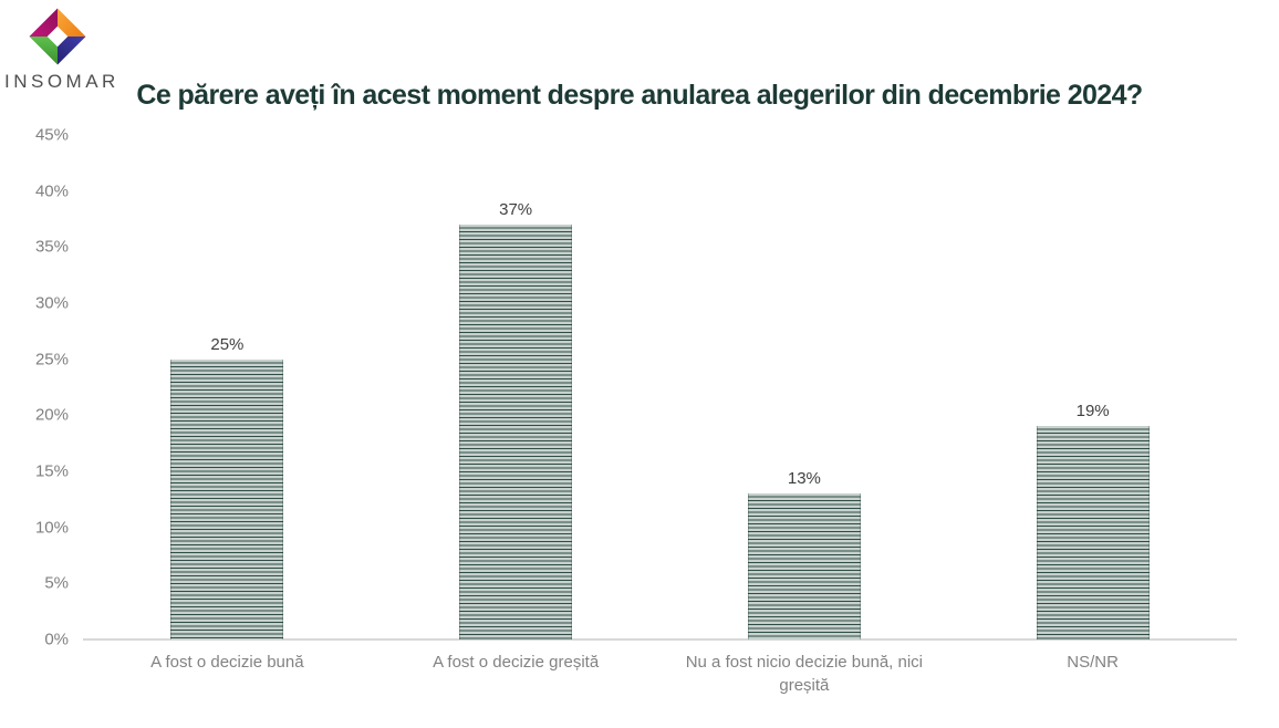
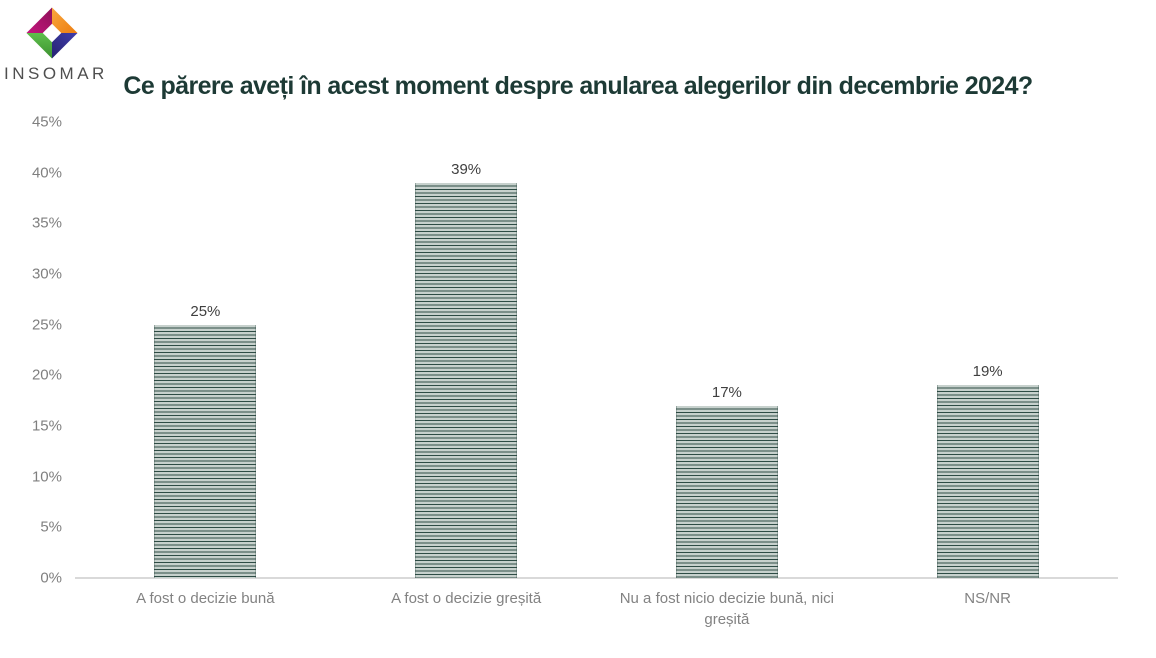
A fost o decizie greșită: 37% -> 39%
Nu a fost nicio decizie bună, nici greșită: 13% -> 17%
